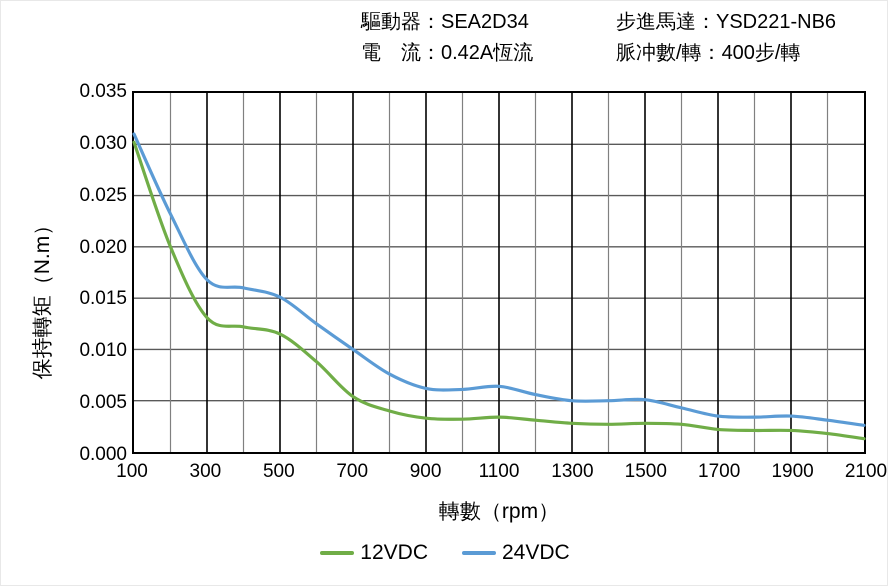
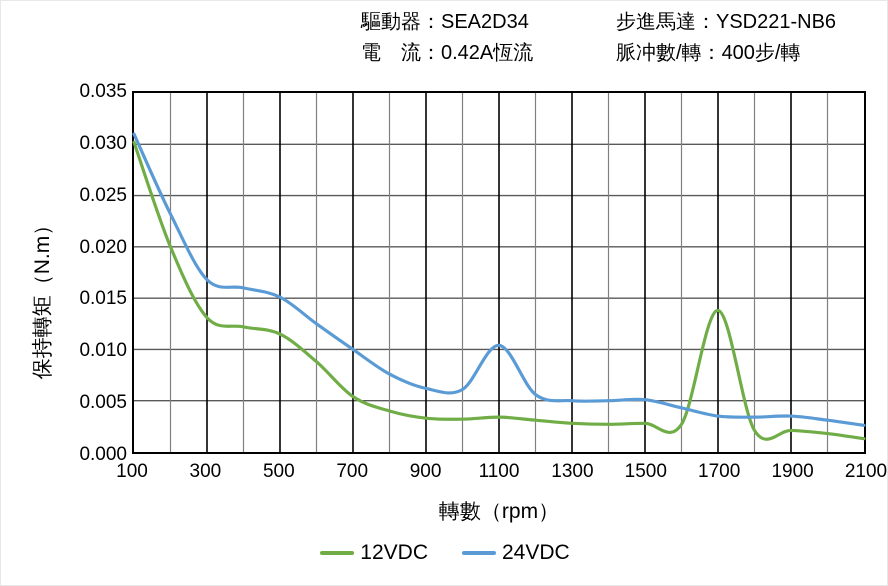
24VDC/1100: 0.0064 -> 0.0104
12VDC/1700: 0.0022 -> 0.0138
